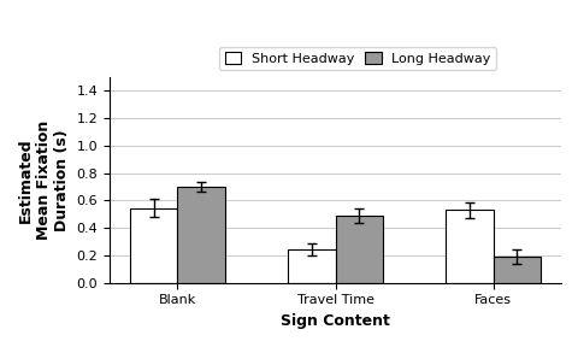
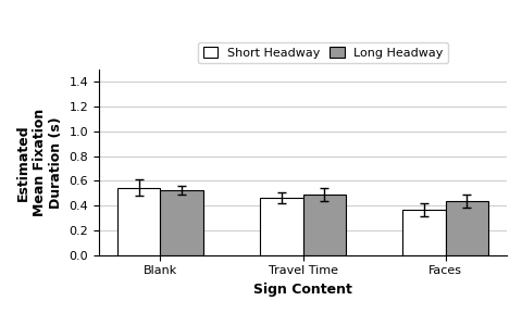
Long Headway/Blank: 0.70 -> 0.53
Short Headway/Travel Time: 0.24 -> 0.47
Short Headway/Faces: 0.53 -> 0.36
Long Headway/Faces: 0.19 -> 0.43
